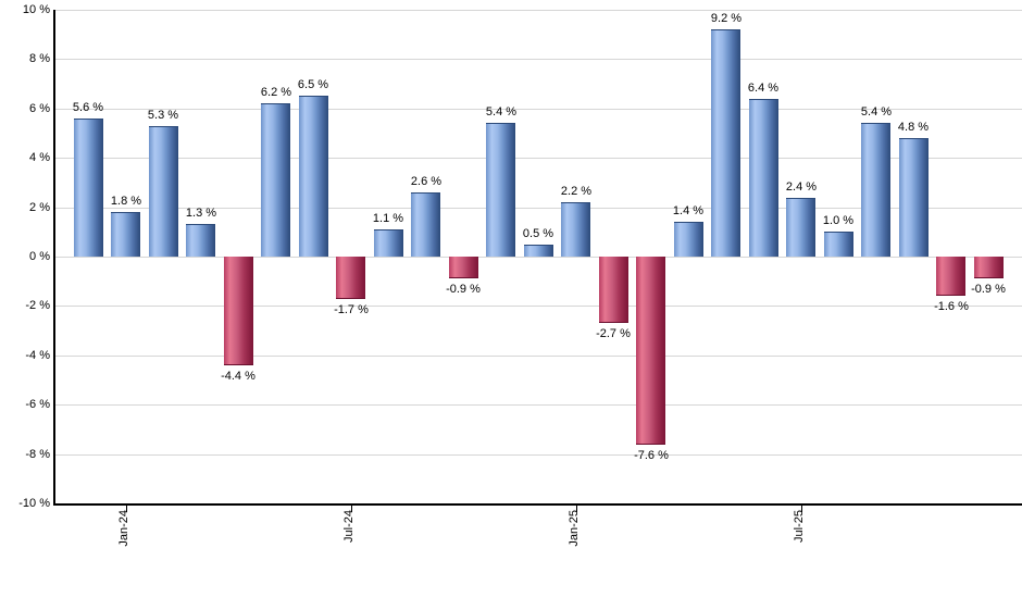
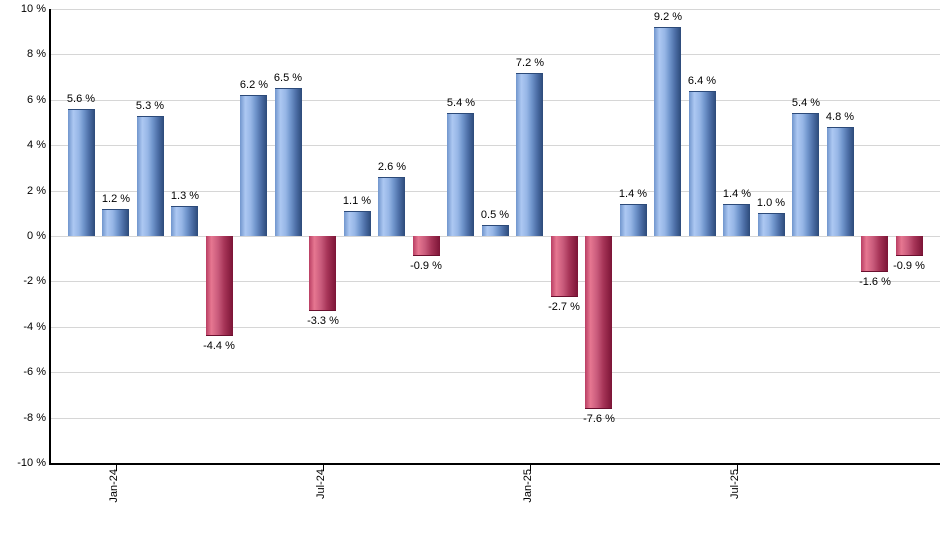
Jan-24: 1.8 -> 1.2
Jul-24: -1.7 -> -3.3
Jan-25: 2.2 -> 7.2
Jul-25: 2.4 -> 1.4
